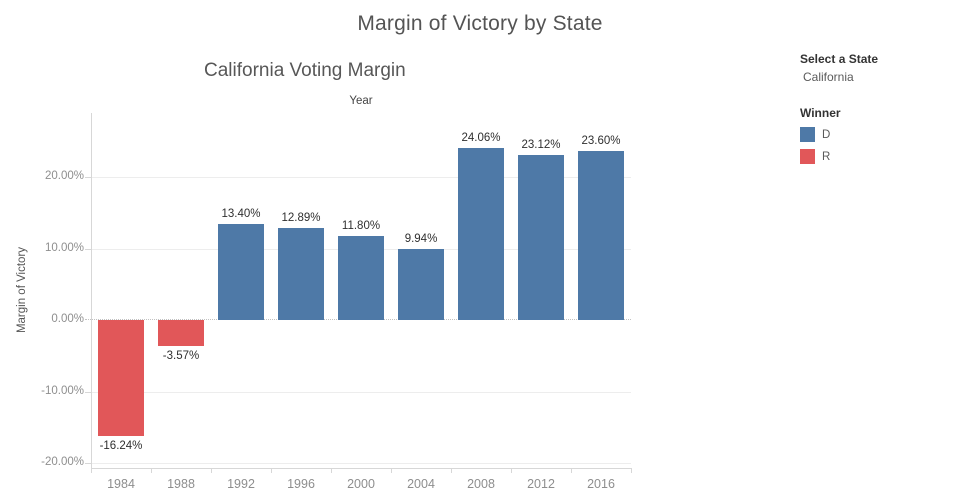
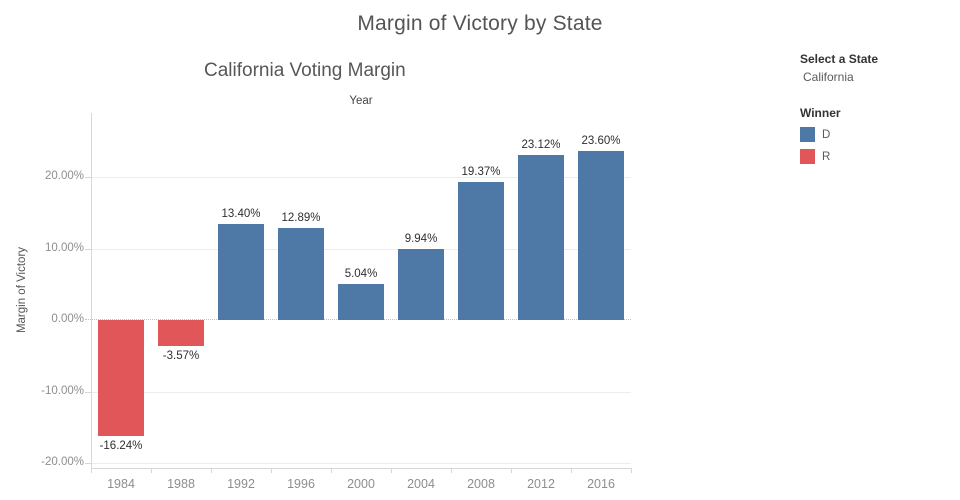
2000: 11.80% -> 5.04%
2008: 24.06% -> 19.37%
